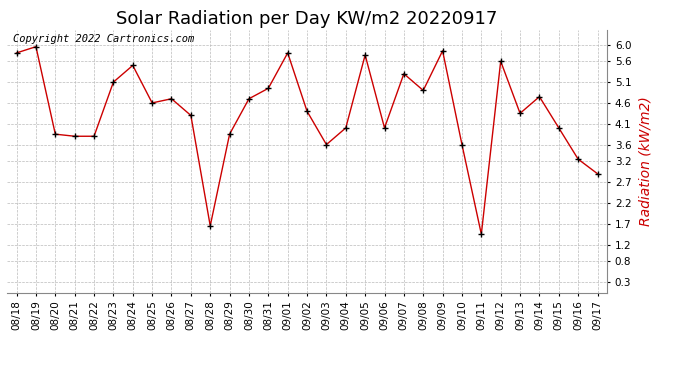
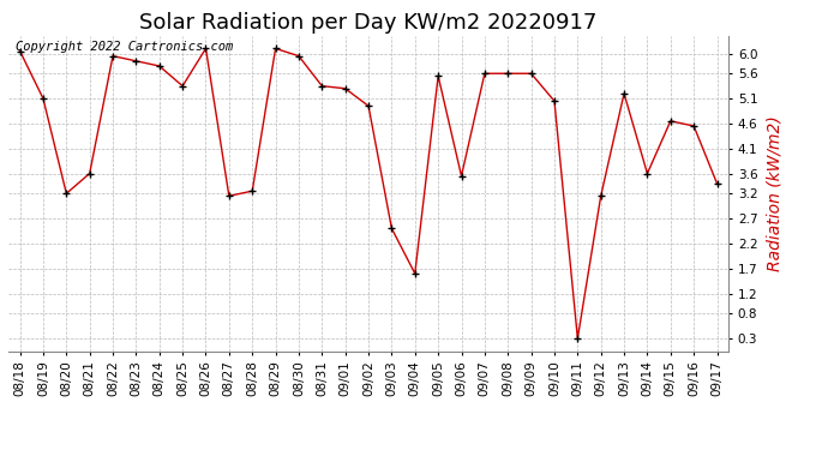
08/18: 5.80 -> 6.05
08/19: 5.95 -> 5.10
08/20: 3.85 -> 3.20
08/21: 3.80 -> 3.60
08/22: 3.80 -> 5.95
08/23: 5.10 -> 5.85
08/24: 5.50 -> 5.75
08/25: 4.60 -> 5.35
08/26: 4.70 -> 6.10
08/27: 4.30 -> 3.15
08/28: 1.65 -> 3.25
08/29: 3.85 -> 6.10
08/30: 4.70 -> 5.95
08/31: 4.95 -> 5.35
09/01: 5.80 -> 5.30
09/02: 4.40 -> 4.95
09/03: 3.60 -> 2.50
09/04: 4.00 -> 1.60
09/05: 5.75 -> 5.55
09/06: 4.00 -> 3.55
09/07: 5.30 -> 5.60
09/08: 4.90 -> 5.60
09/09: 5.85 -> 5.60
09/10: 3.60 -> 5.05
09/11: 1.45 -> 0.30
09/12: 5.60 -> 3.15
09/13: 4.35 -> 5.20
09/14: 4.75 -> 3.60
09/15: 4.00 -> 4.65
09/16: 3.25 -> 4.55
09/17: 2.90 -> 3.40
